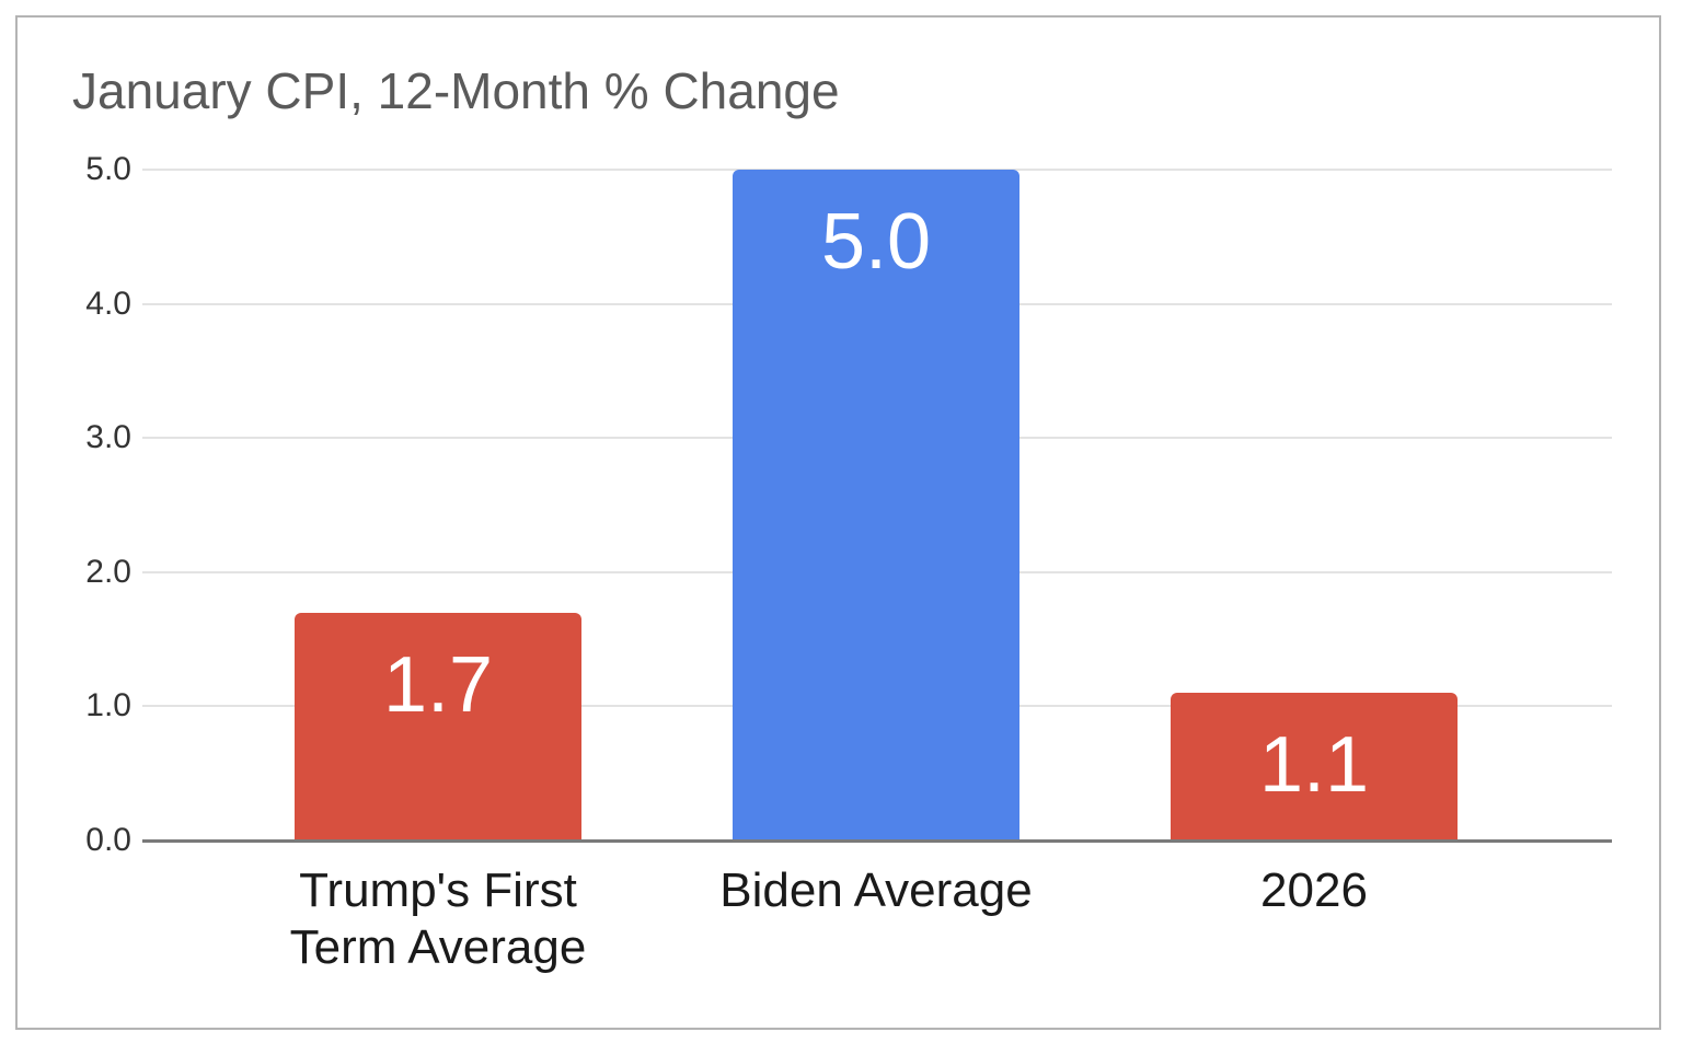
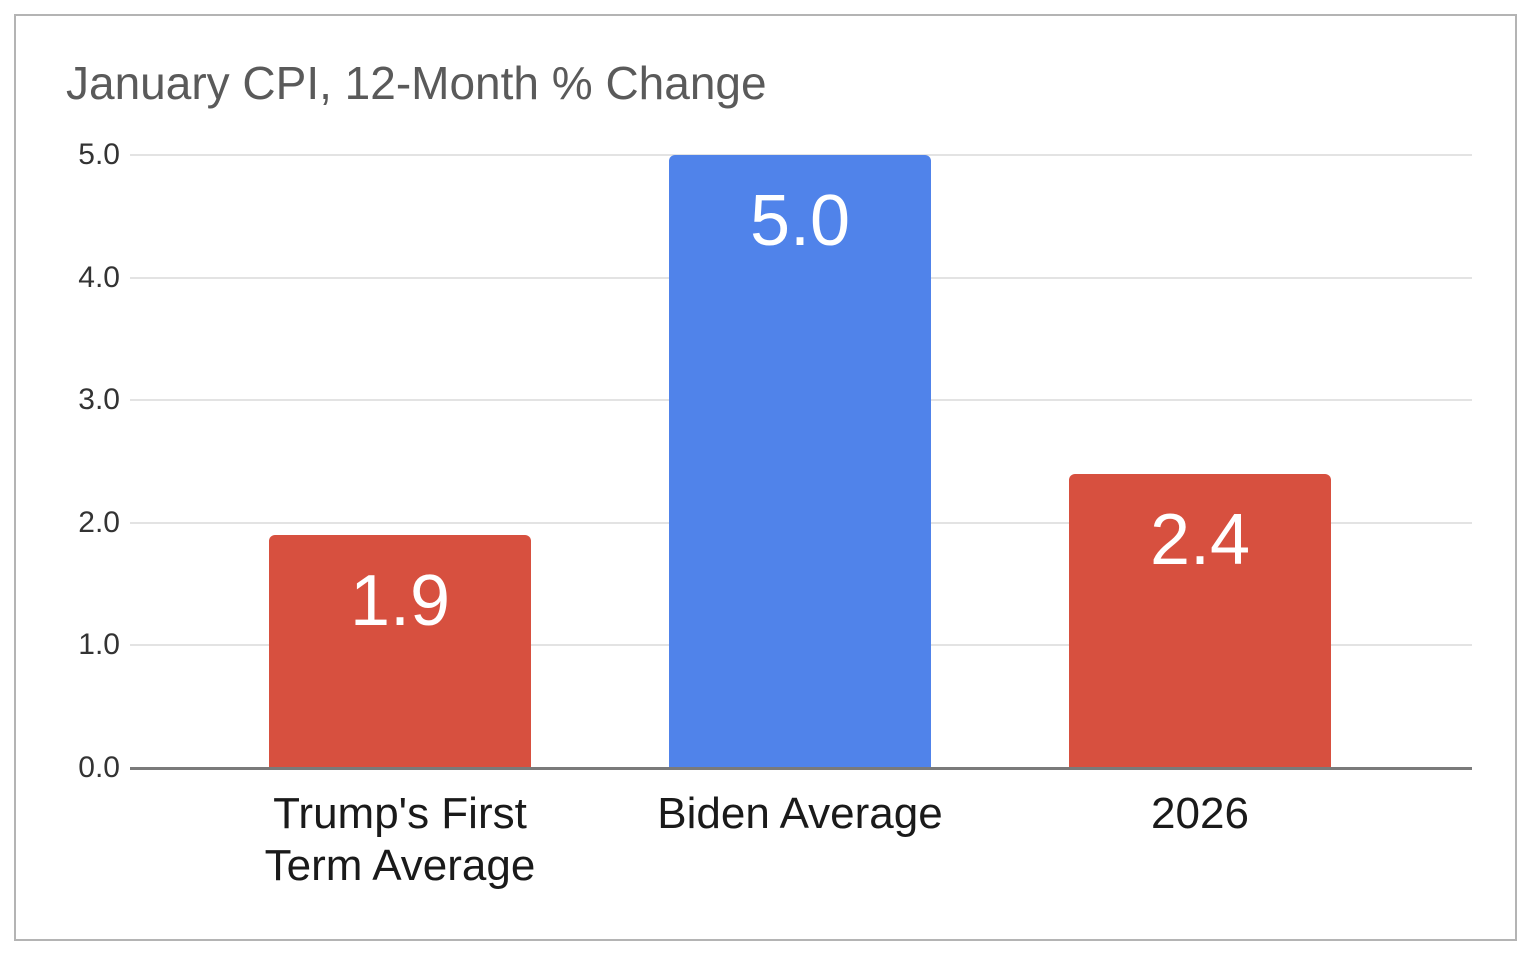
Trump's First Term Average: 1.7 -> 1.9
2026: 1.1 -> 2.4
